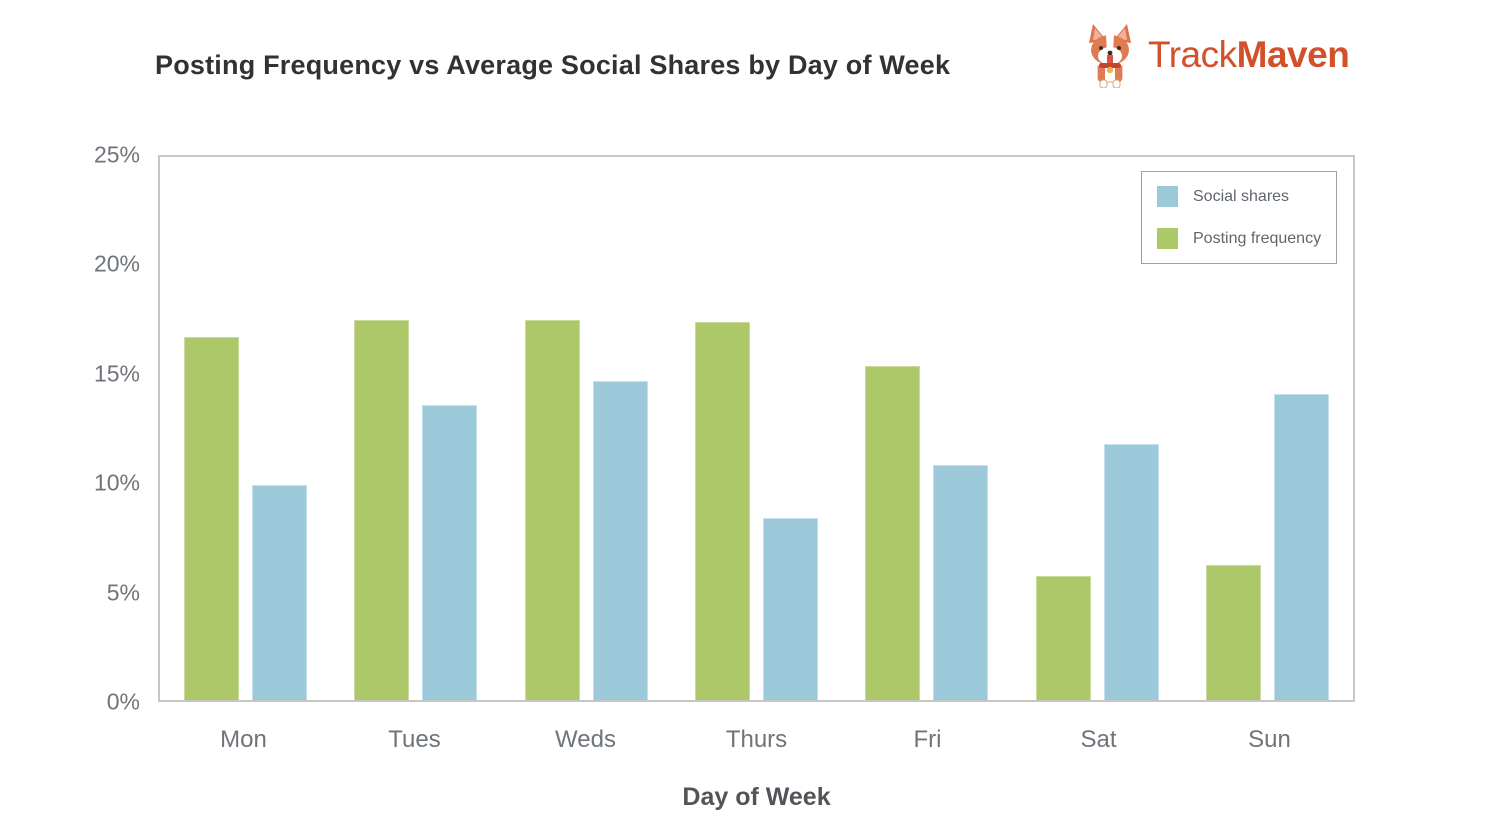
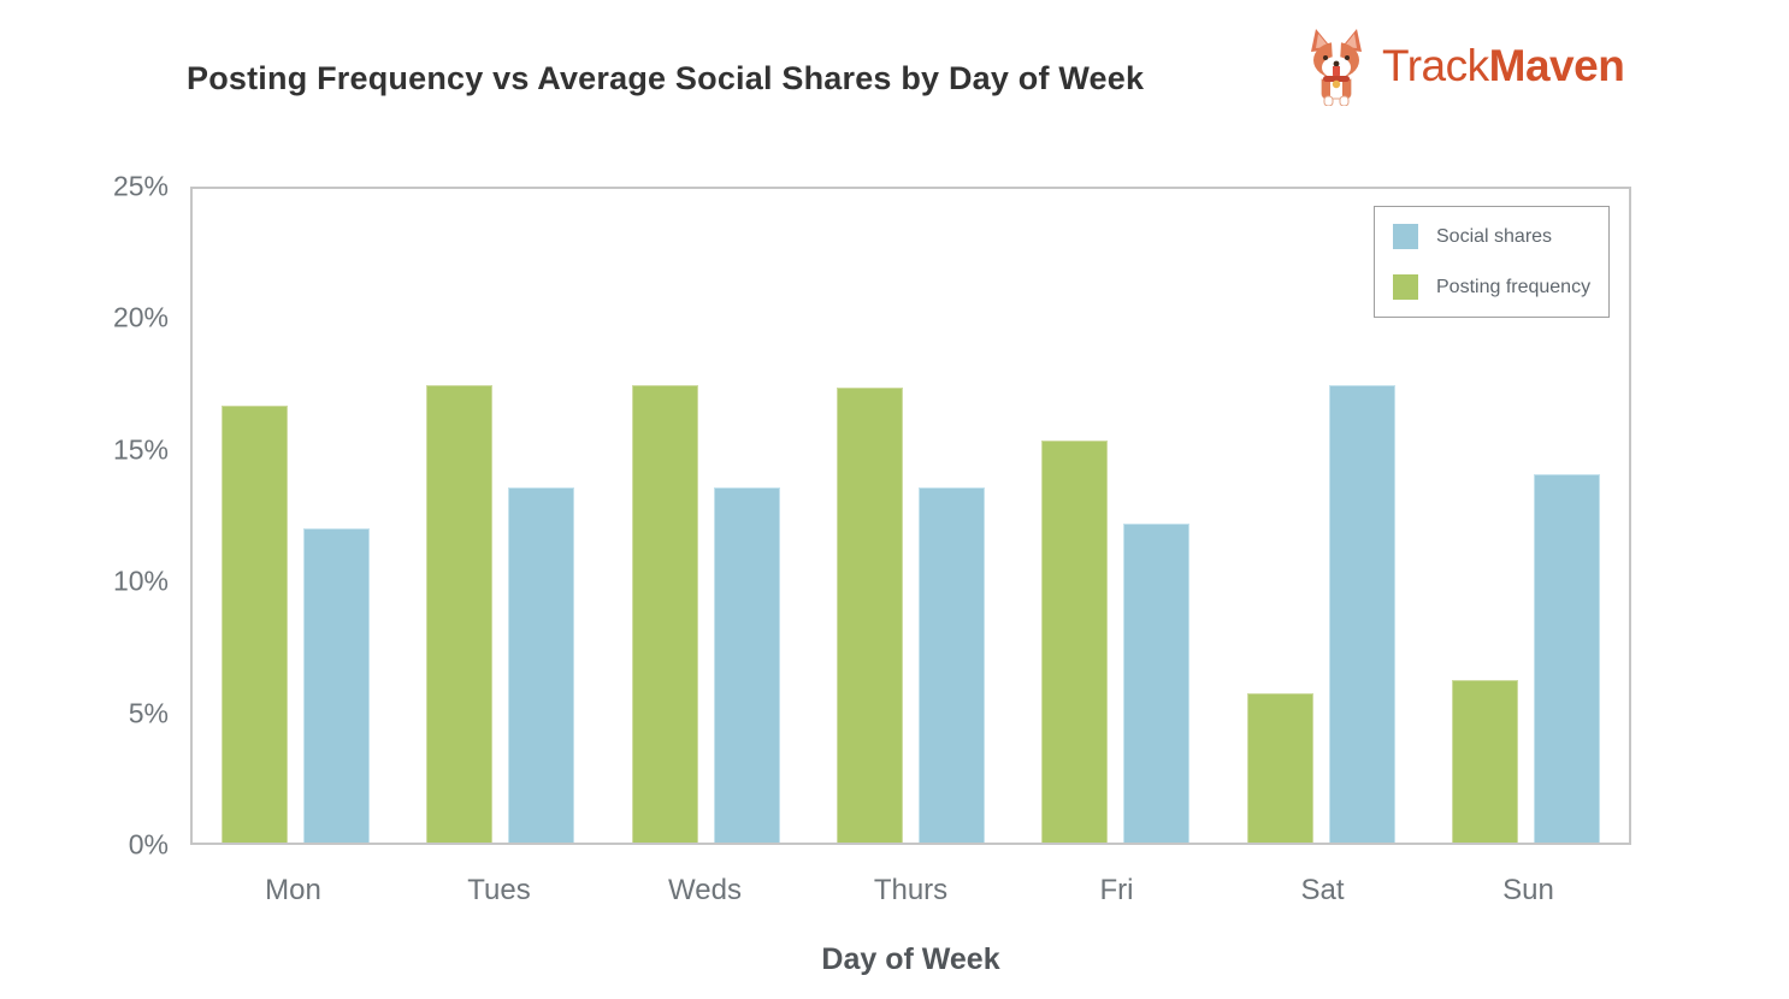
Social shares/Mon: 9.9% -> 12.0%
Social shares/Weds: 14.7% -> 13.6%
Social shares/Thurs: 8.4% -> 13.6%
Social shares/Fri: 10.8% -> 12.2%
Social shares/Sat: 11.8% -> 17.5%
